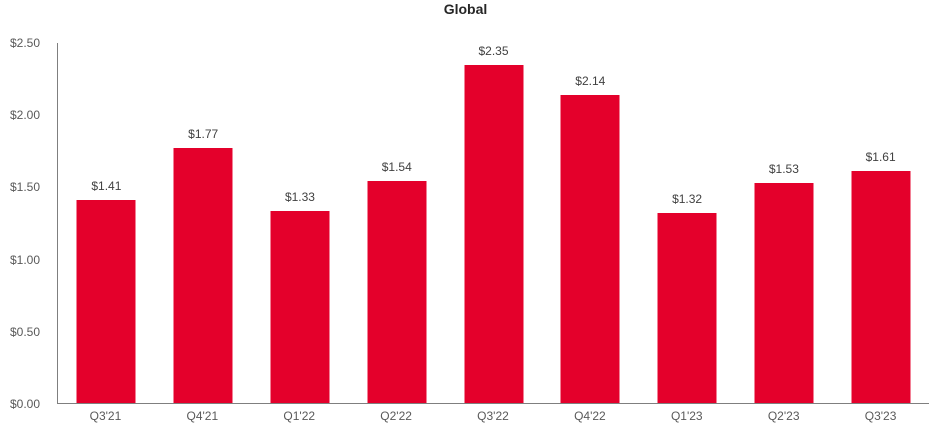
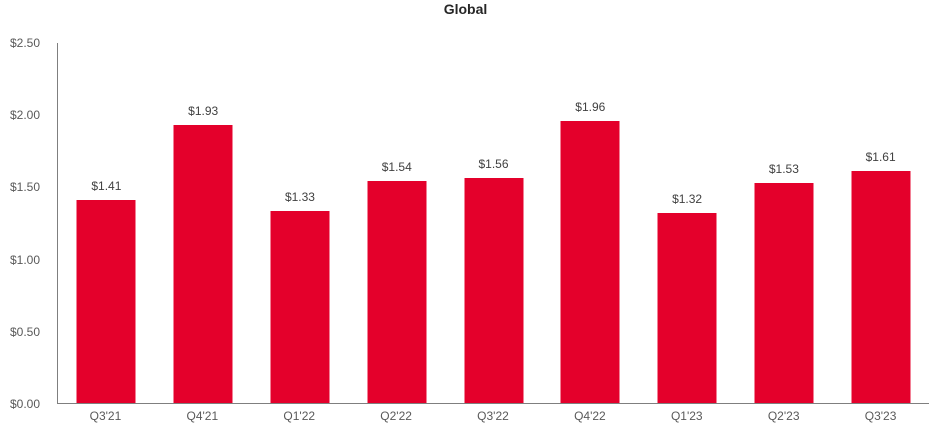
Q4'21: $1.77 -> $1.93
Q3'22: $2.35 -> $1.56
Q4'22: $2.14 -> $1.96
